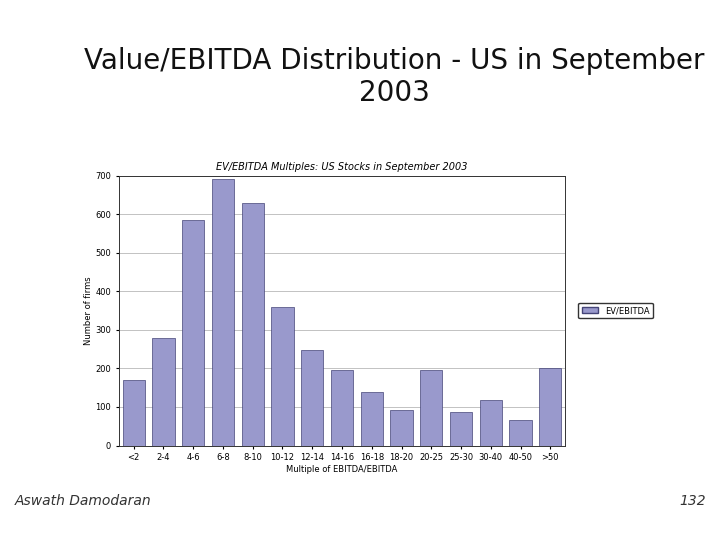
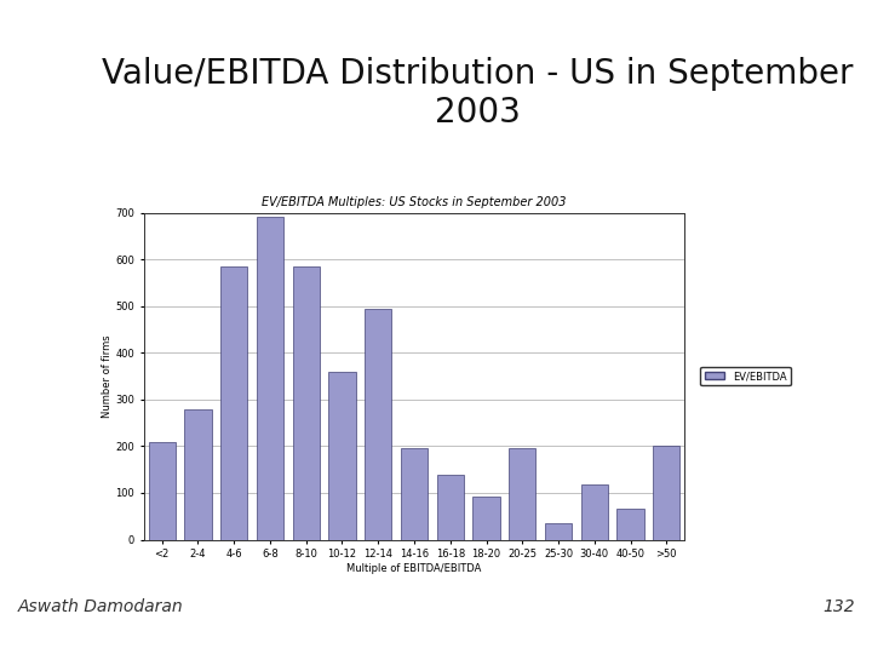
<2: 170 -> 210
8-10: 630 -> 585
12-14: 248 -> 495
25-30: 88 -> 35
